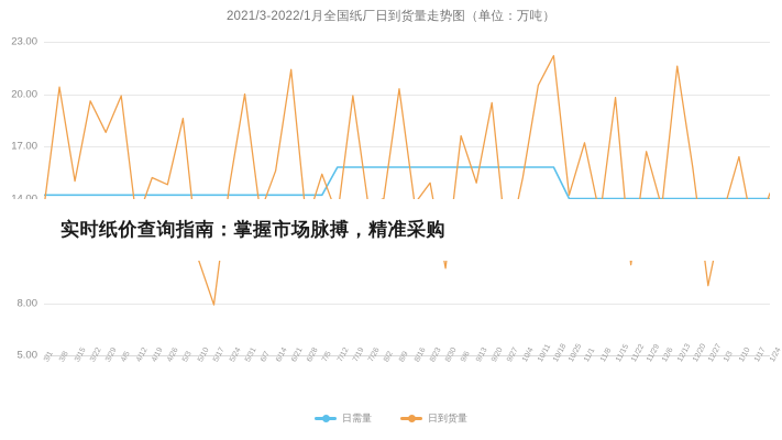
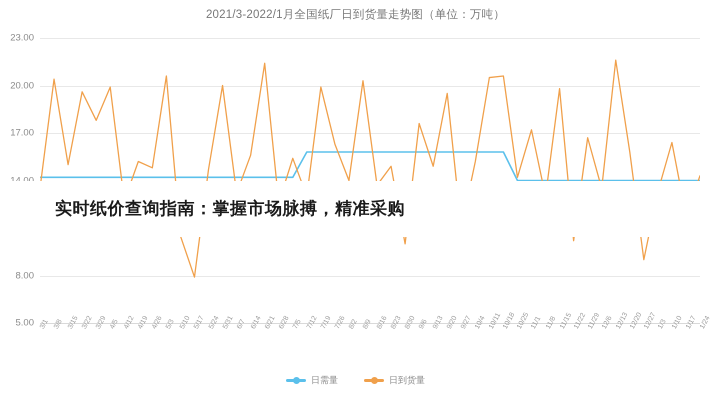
日到货量/5/3: 18.6 -> 20.6
日到货量/7/26: 13.6 -> 16.3
日到货量/10/18: 22.2 -> 20.6
